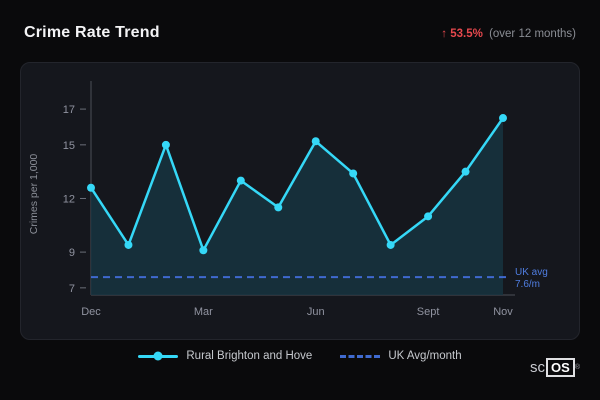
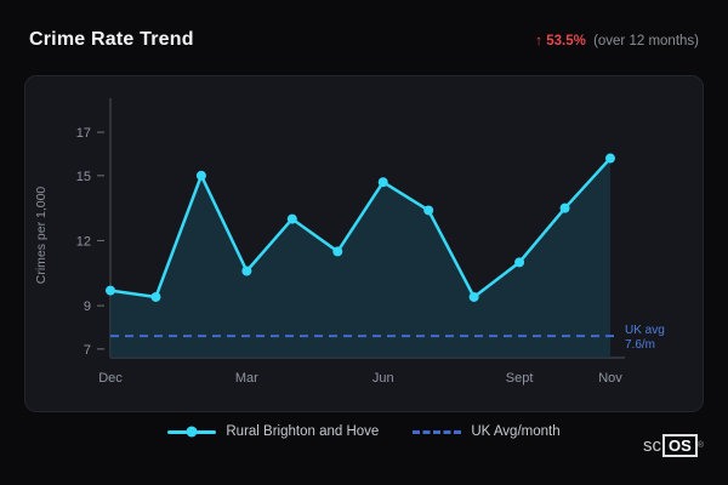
Dec: 12.6 -> 9.7
Mar: 9.1 -> 10.6
Jun: 15.2 -> 14.7
Nov: 16.5 -> 15.8
